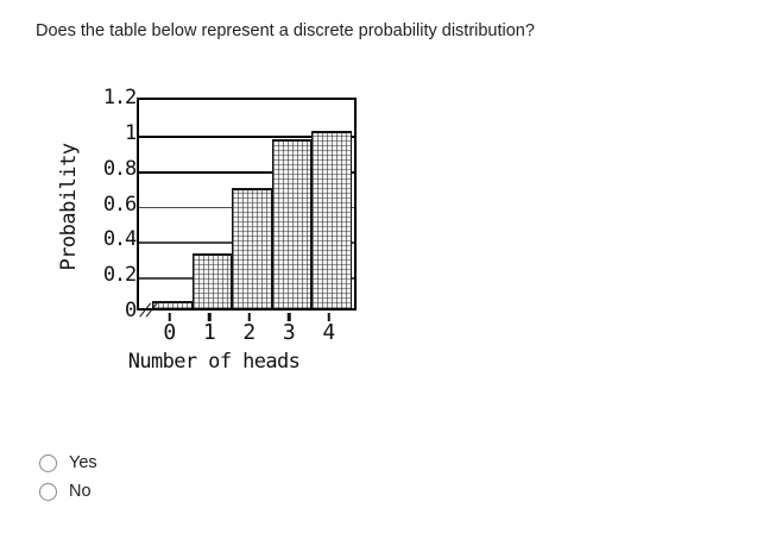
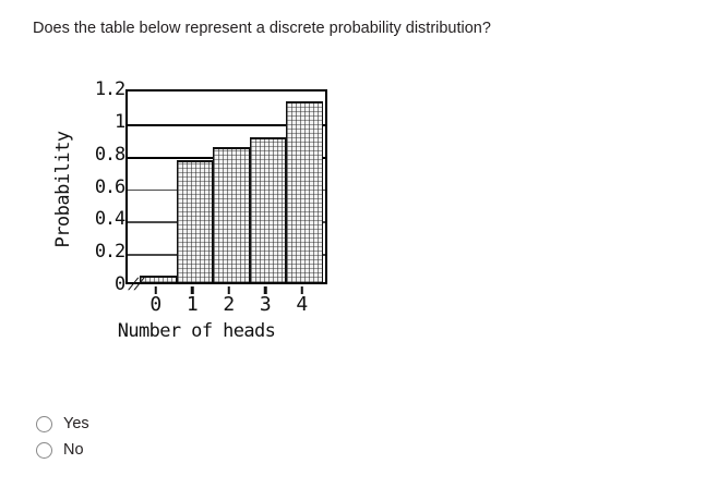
1: 0.31 -> 0.75
2: 0.68 -> 0.83
3: 0.95 -> 0.89
4: 1.00 -> 1.11
